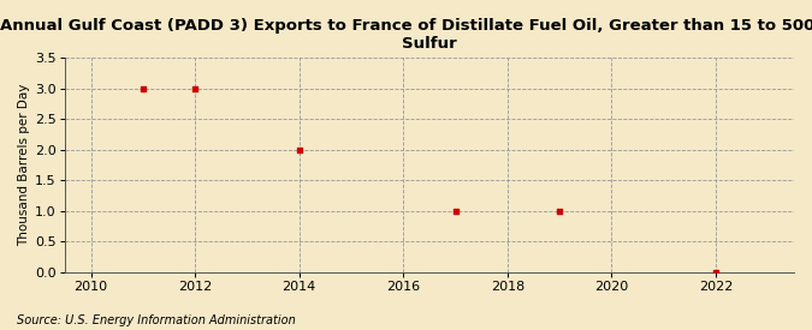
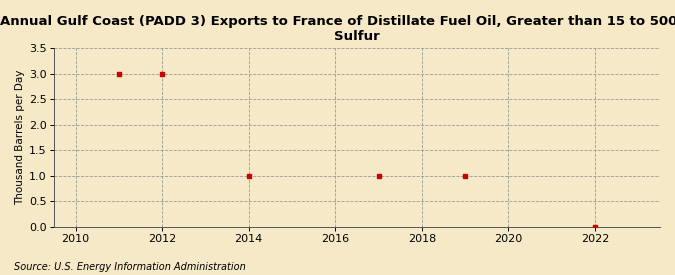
2014: 2 -> 1
